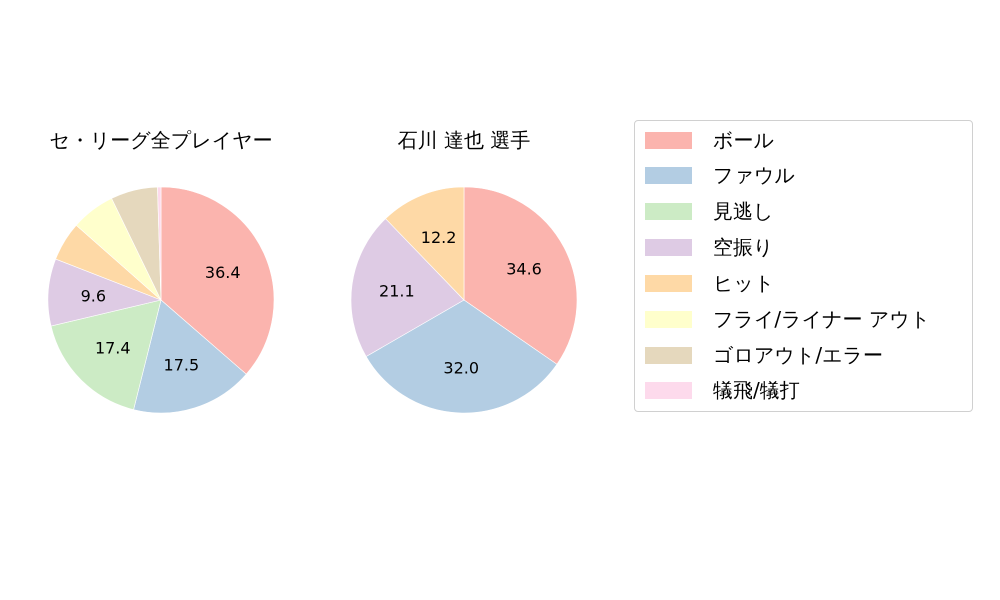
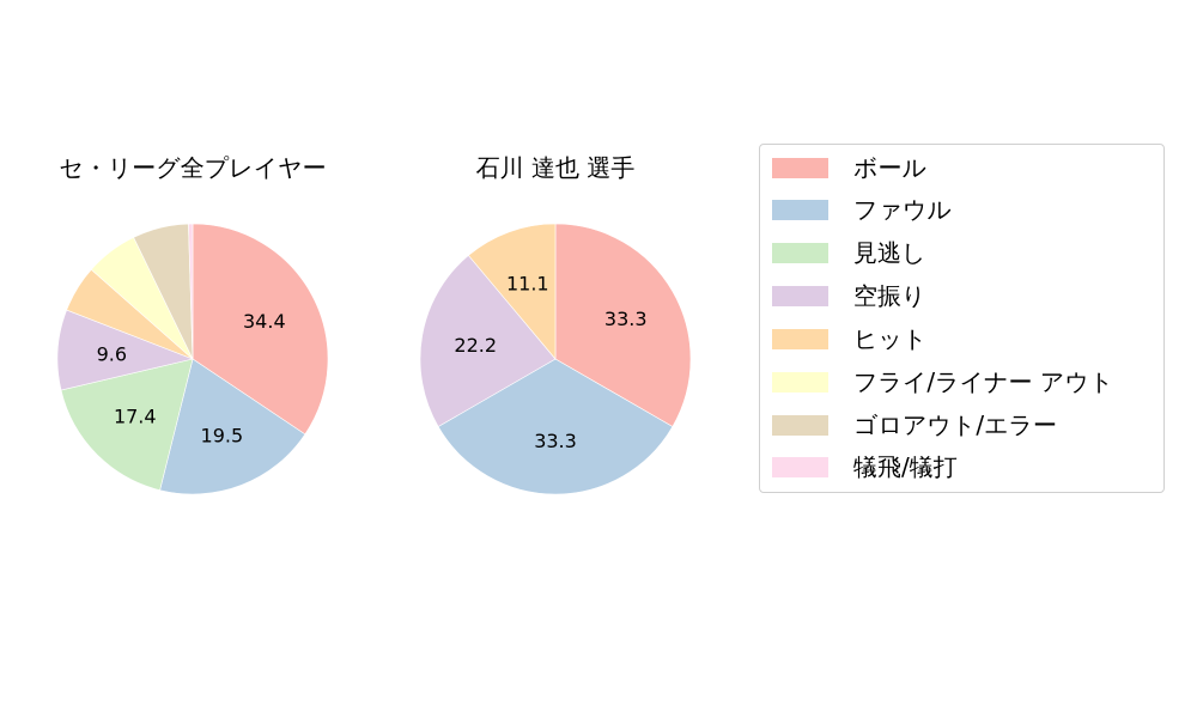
セ・リーグ全プレイヤー/ボール: 36.4 -> 34.4
セ・リーグ全プレイヤー/ファウル: 17.5 -> 19.5
石川 達也 選手/ボール: 34.6 -> 33.3
石川 達也 選手/ファウル: 32.0 -> 33.3
石川 達也 選手/空振り: 21.1 -> 22.2
石川 達也 選手/ヒット: 12.2 -> 11.1
